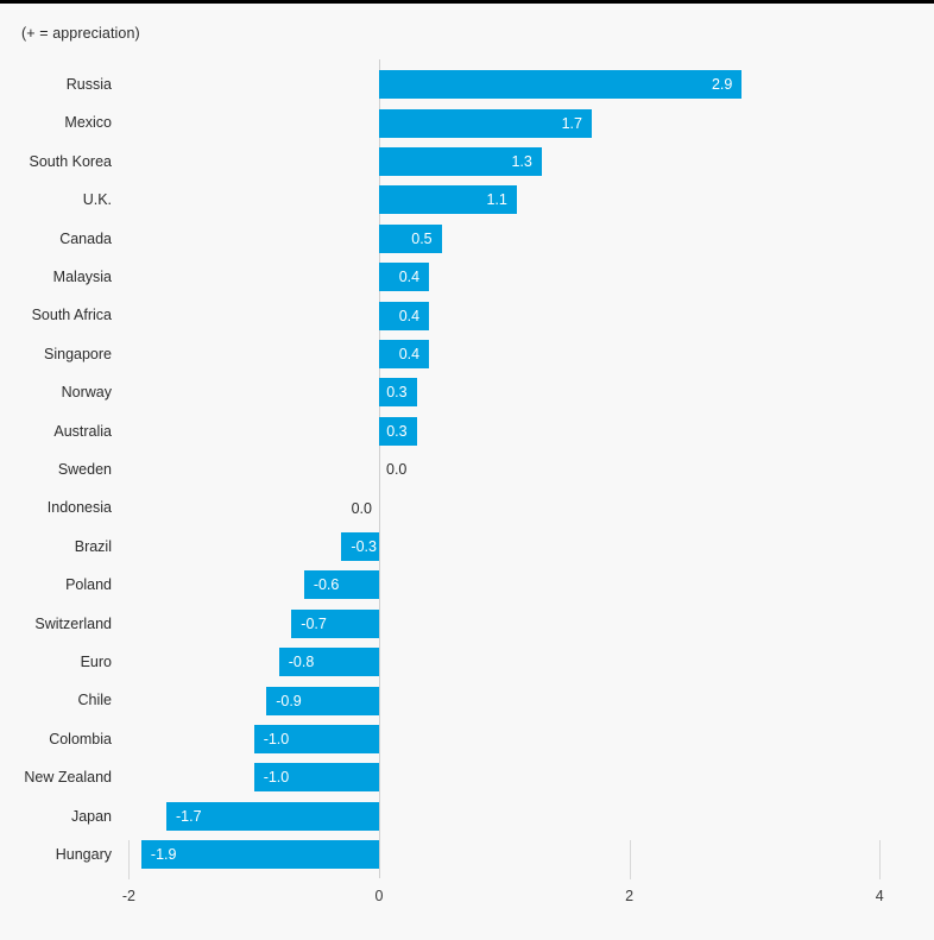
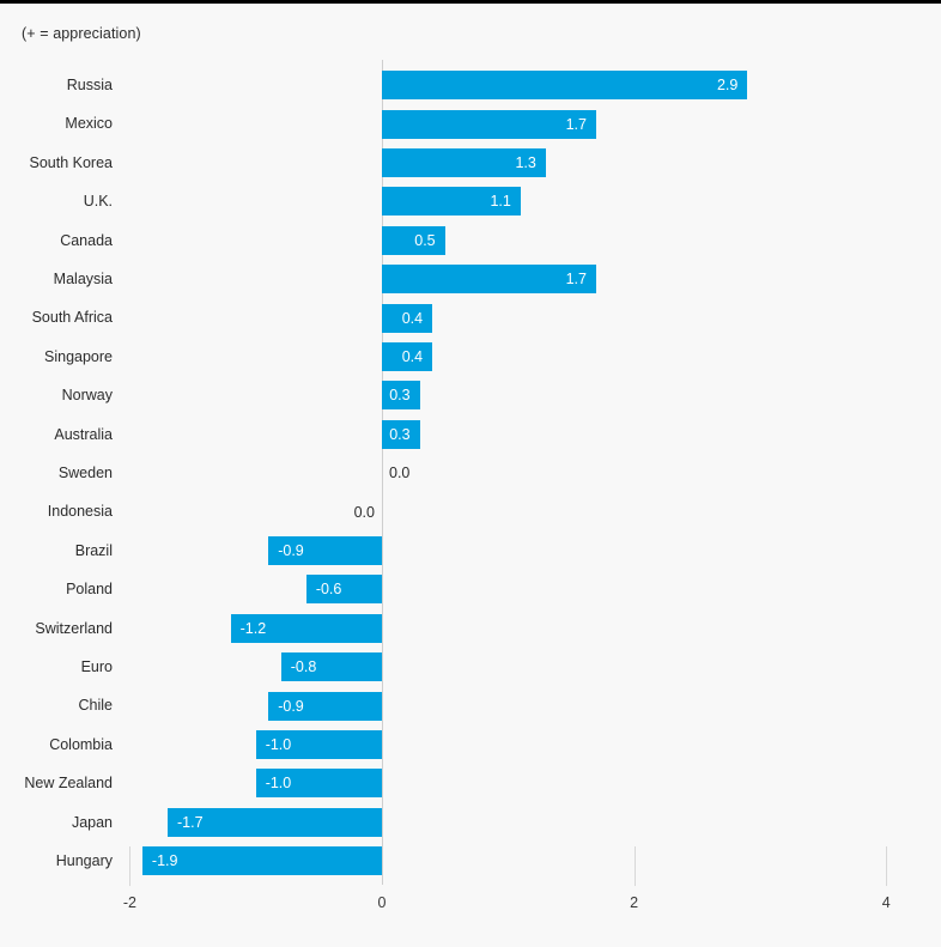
Malaysia: 0.4 -> 1.7
Brazil: -0.3 -> -0.9
Switzerland: -0.7 -> -1.2
